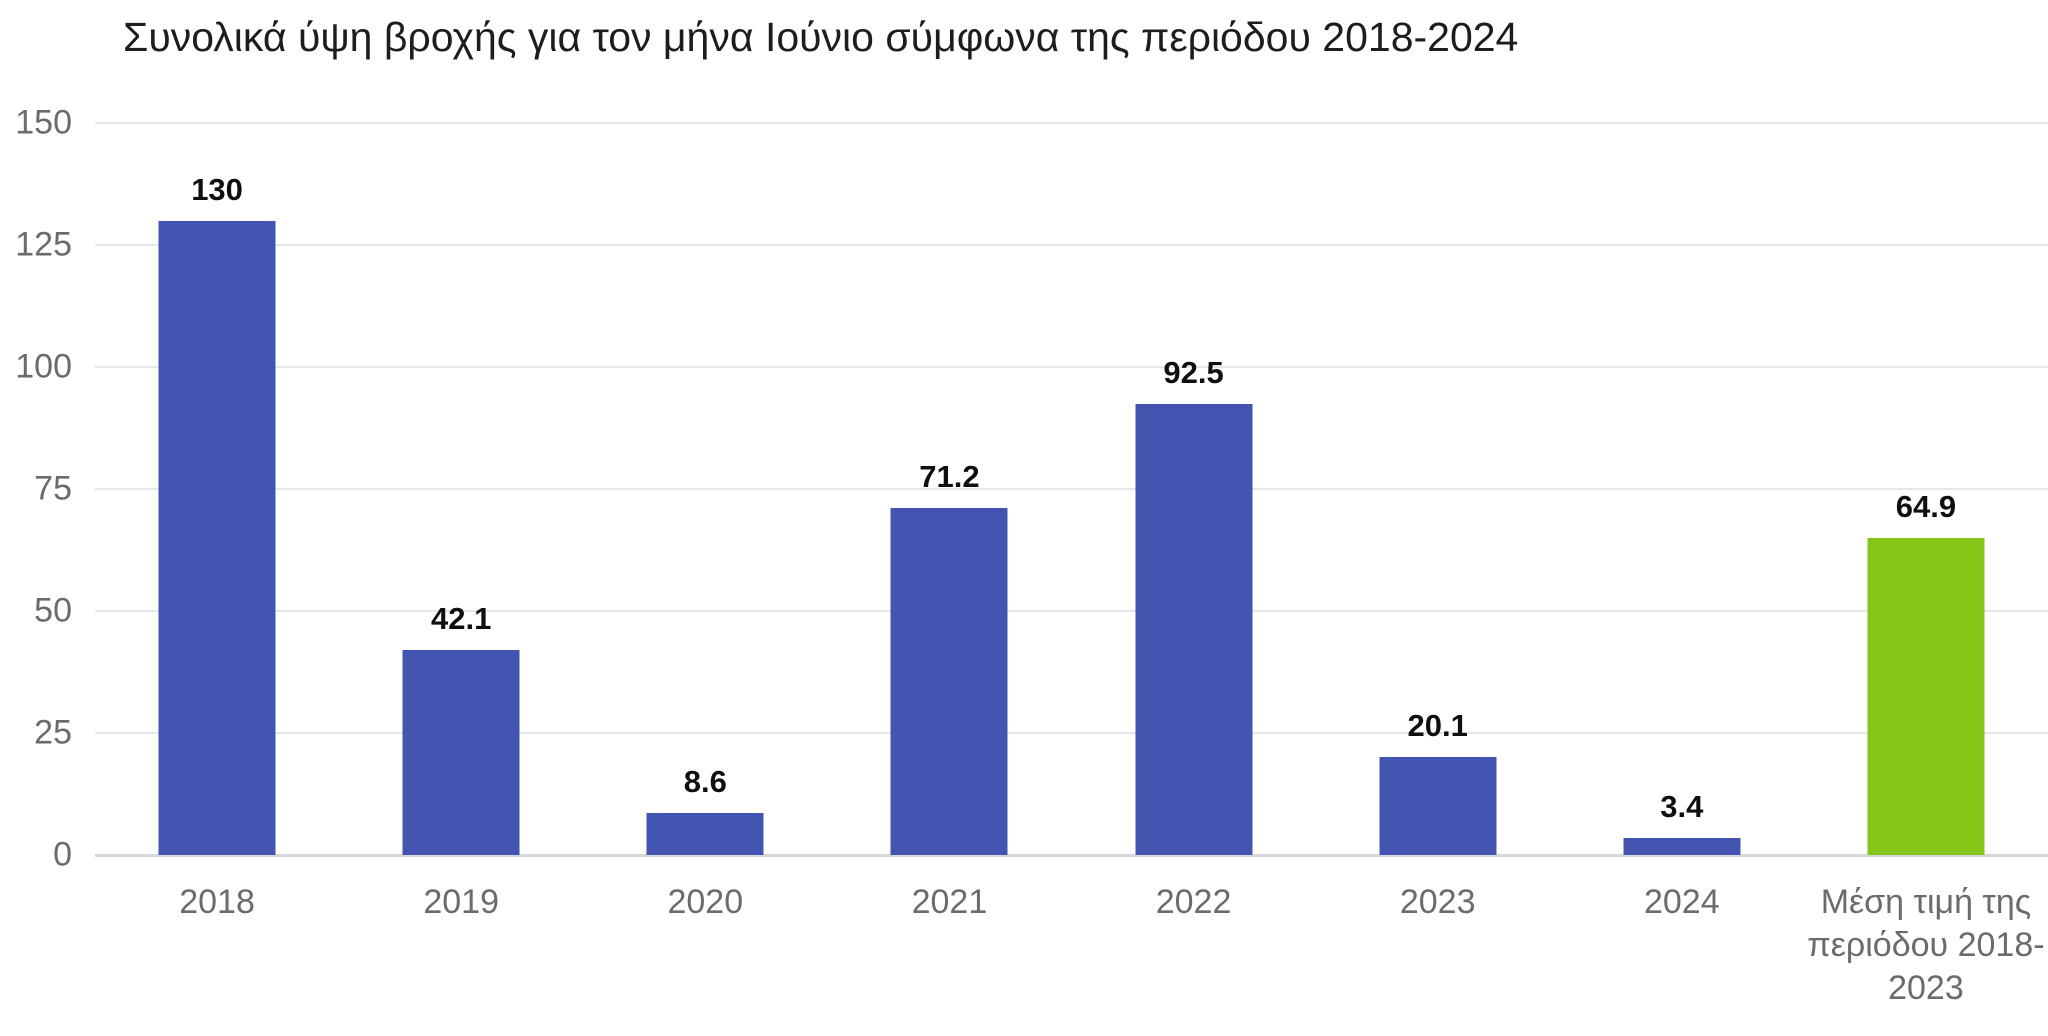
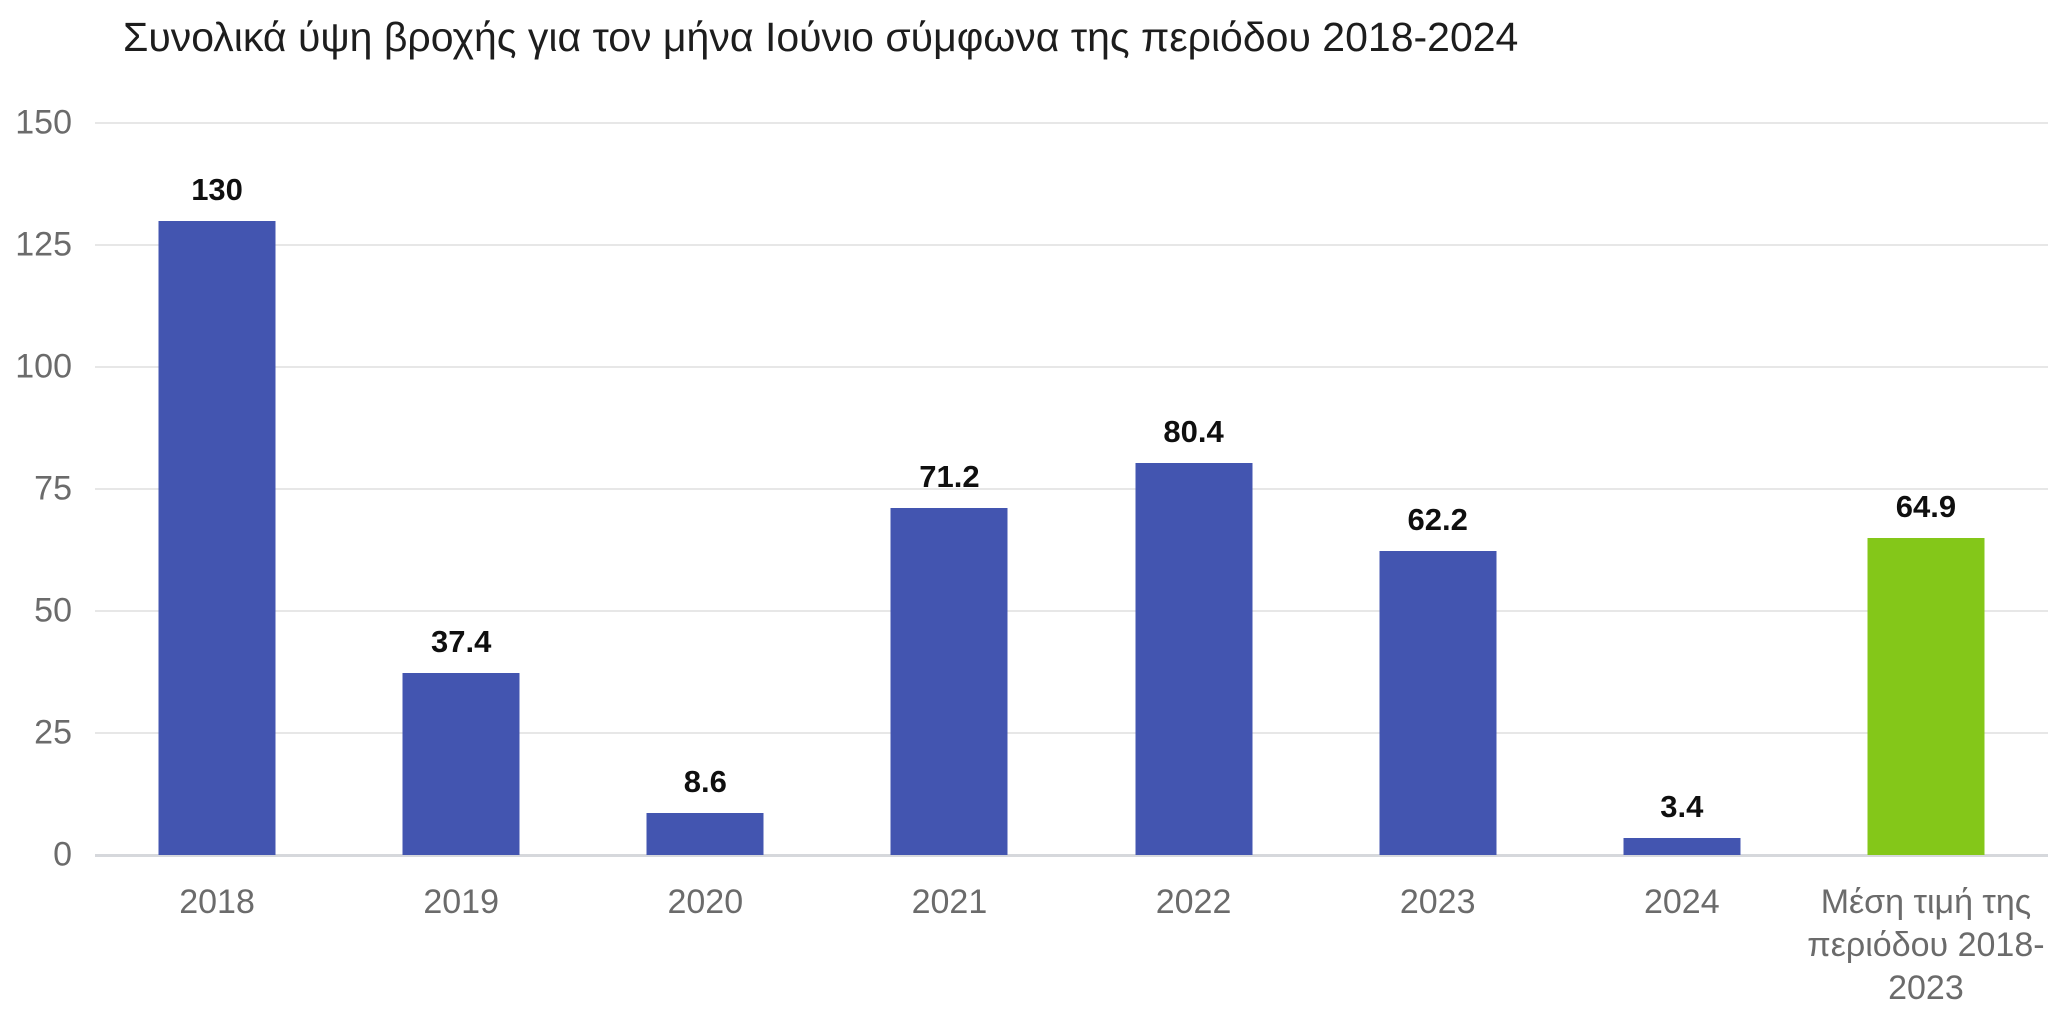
2019: 42.1 -> 37.4
2022: 92.5 -> 80.4
2023: 20.1 -> 62.2
